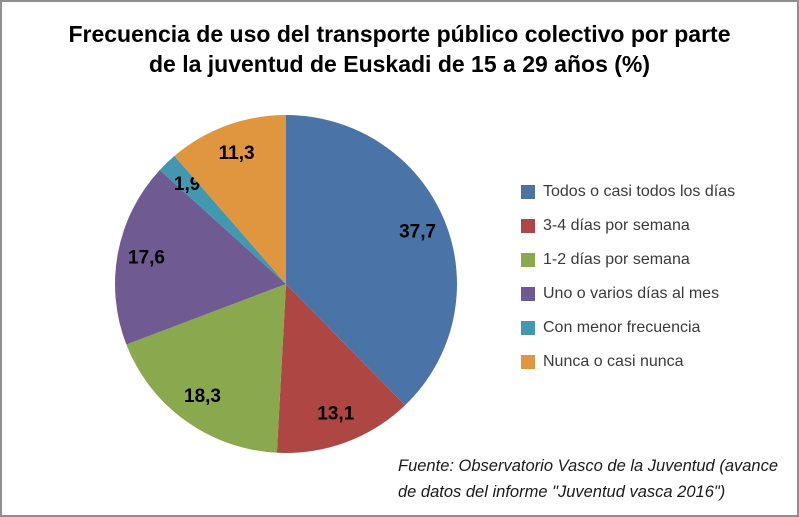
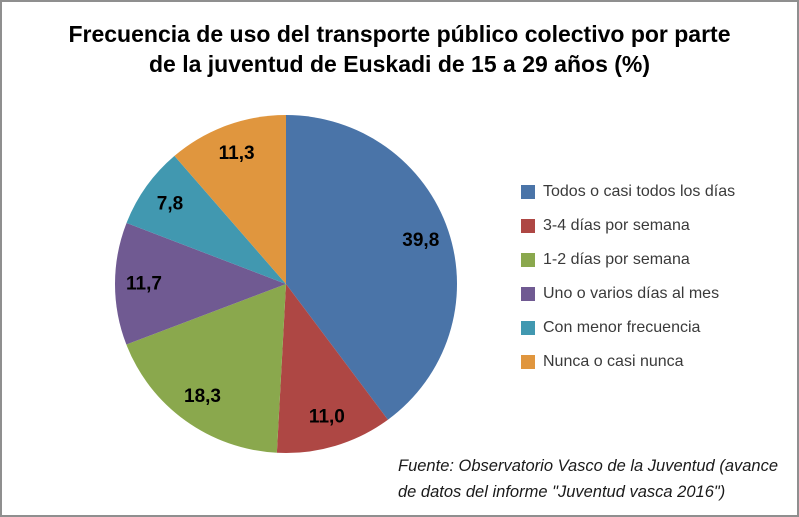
Todos o casi todos los días: 37,7 -> 39,8
3-4 días por semana: 13,1 -> 11,0
Uno o varios días al mes: 17,6 -> 11,7
Con menor frecuencia: 1,9 -> 7,8
